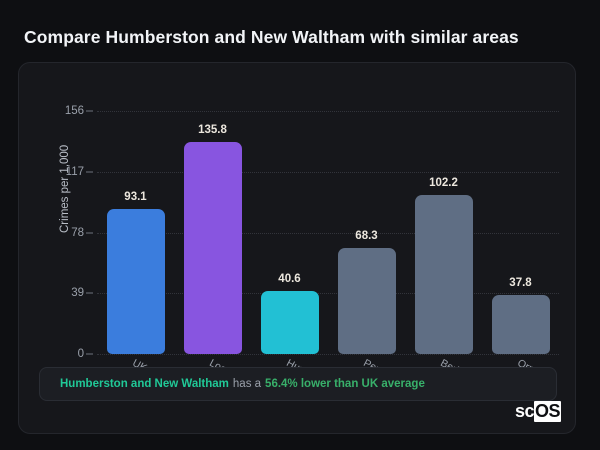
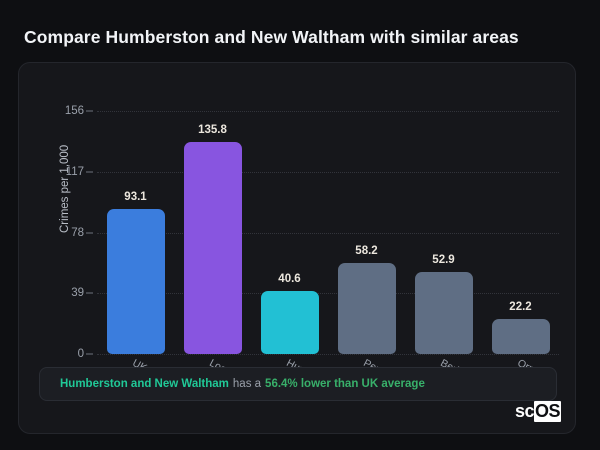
Penwortham: 68.3 -> 58.2
Berkhamsted: 102.2 -> 52.9
Orrell: 37.8 -> 22.2
